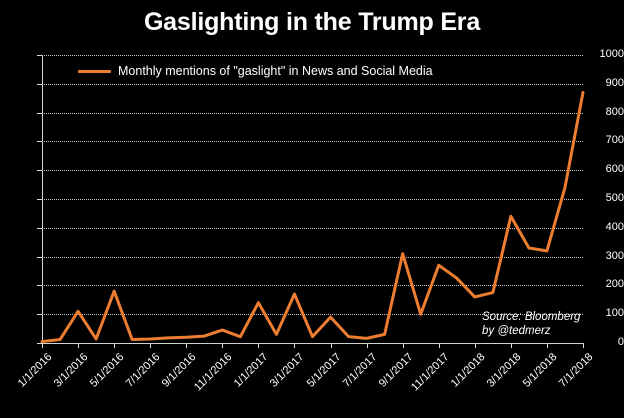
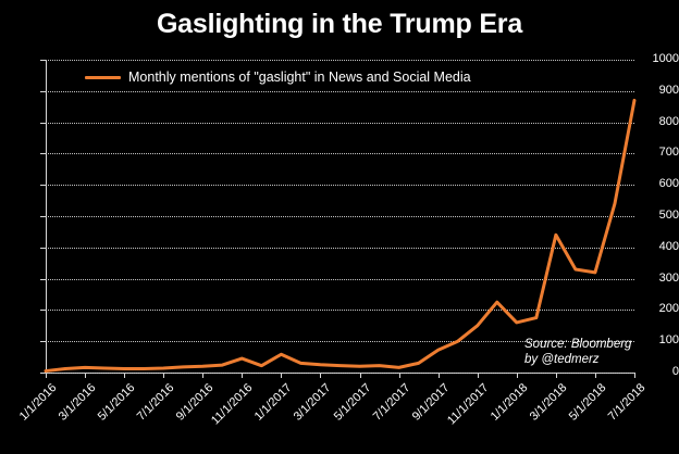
3/1/2016: 110 -> 20
5/1/2016: 180 -> 10
1/1/2017: 140 -> 60
3/1/2017: 170 -> 20
5/1/2017: 90 -> 20
9/1/2017: 310 -> 70
11/1/2017: 270 -> 150
